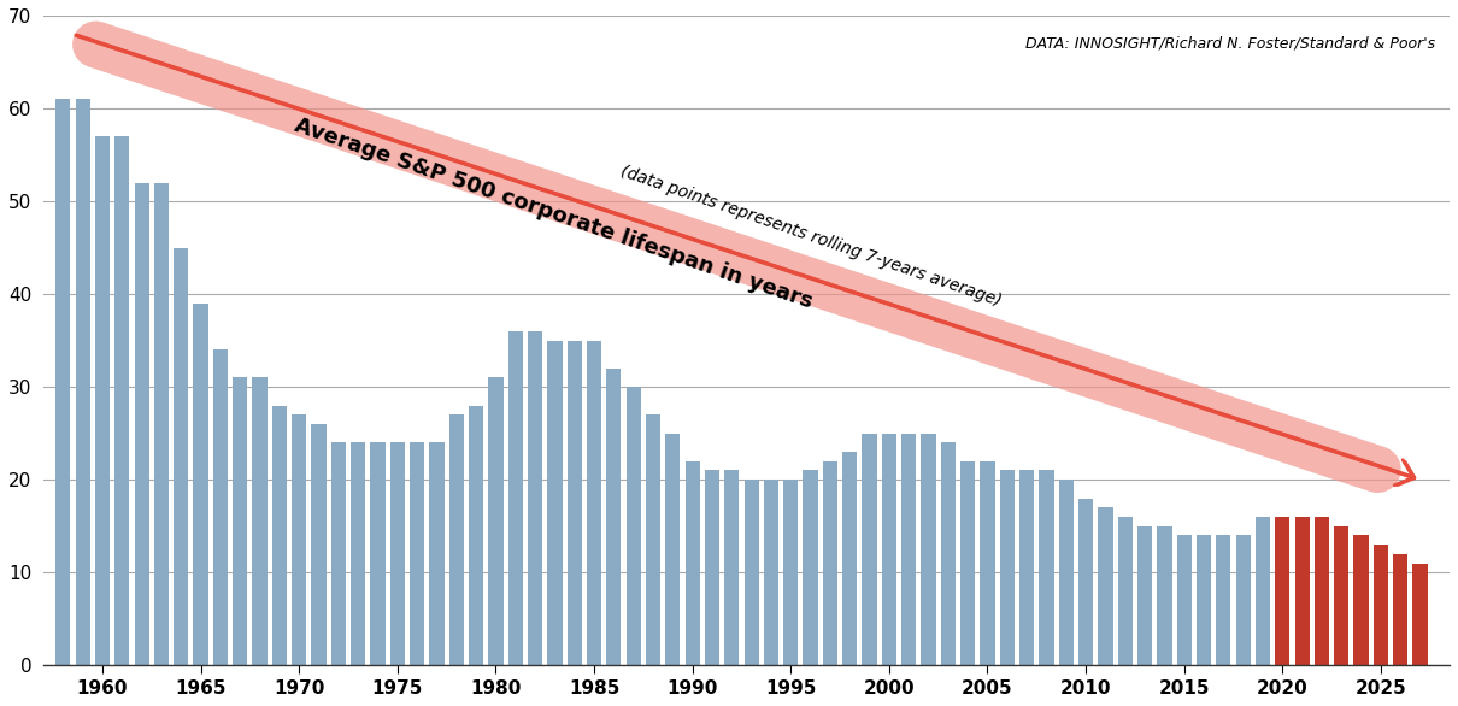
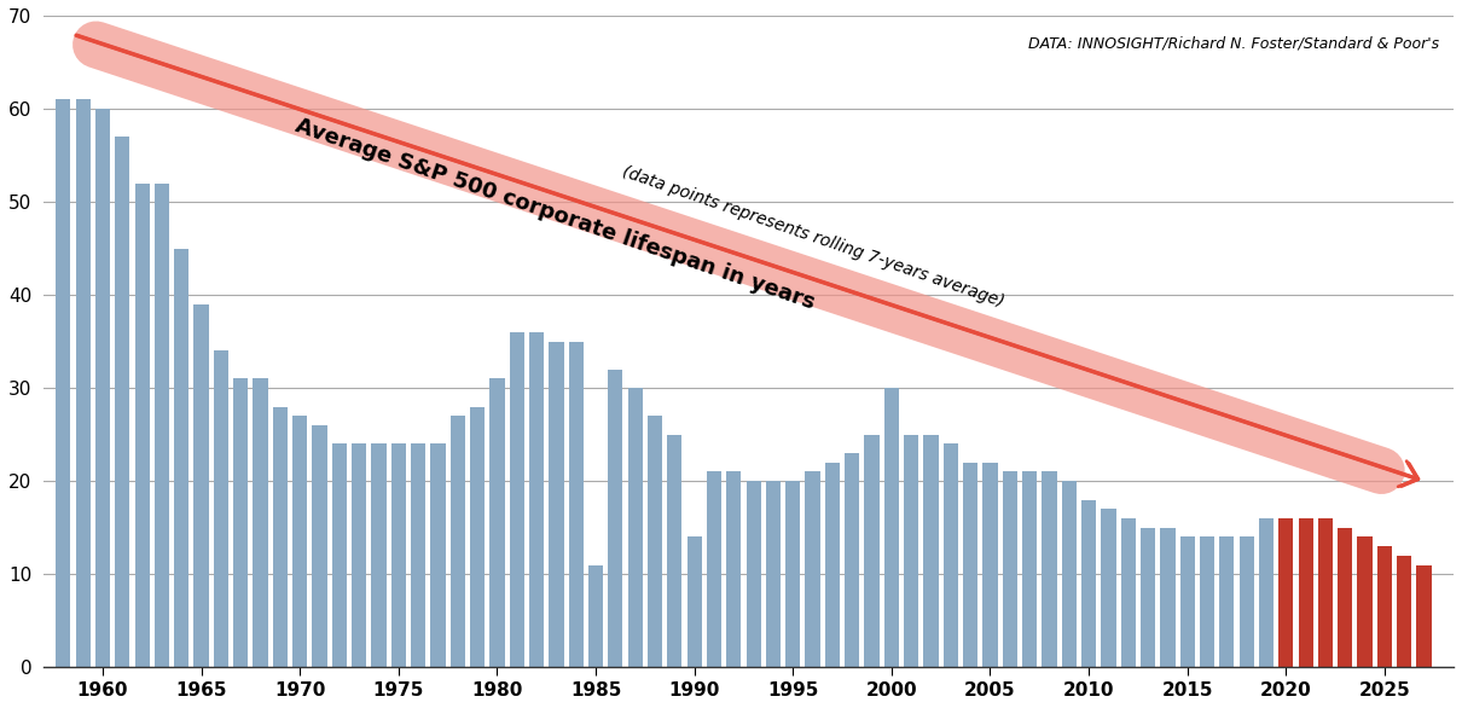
1960: 57 -> 60
1985: 35 -> 11
1990: 22 -> 14
2000: 25 -> 30
